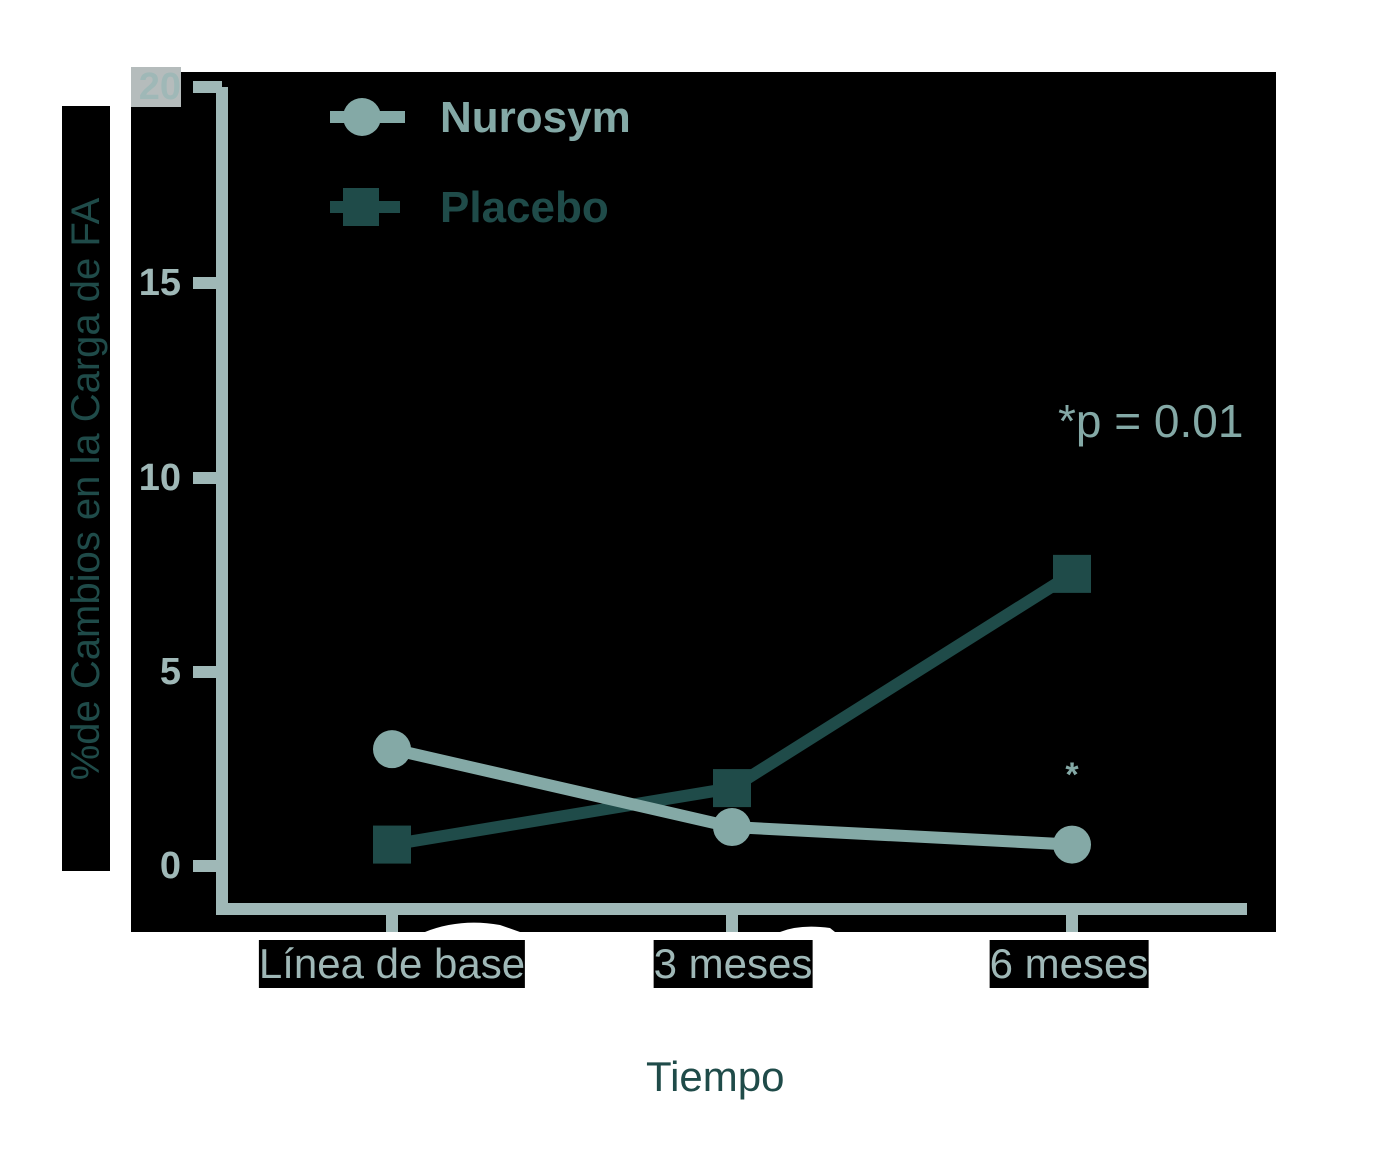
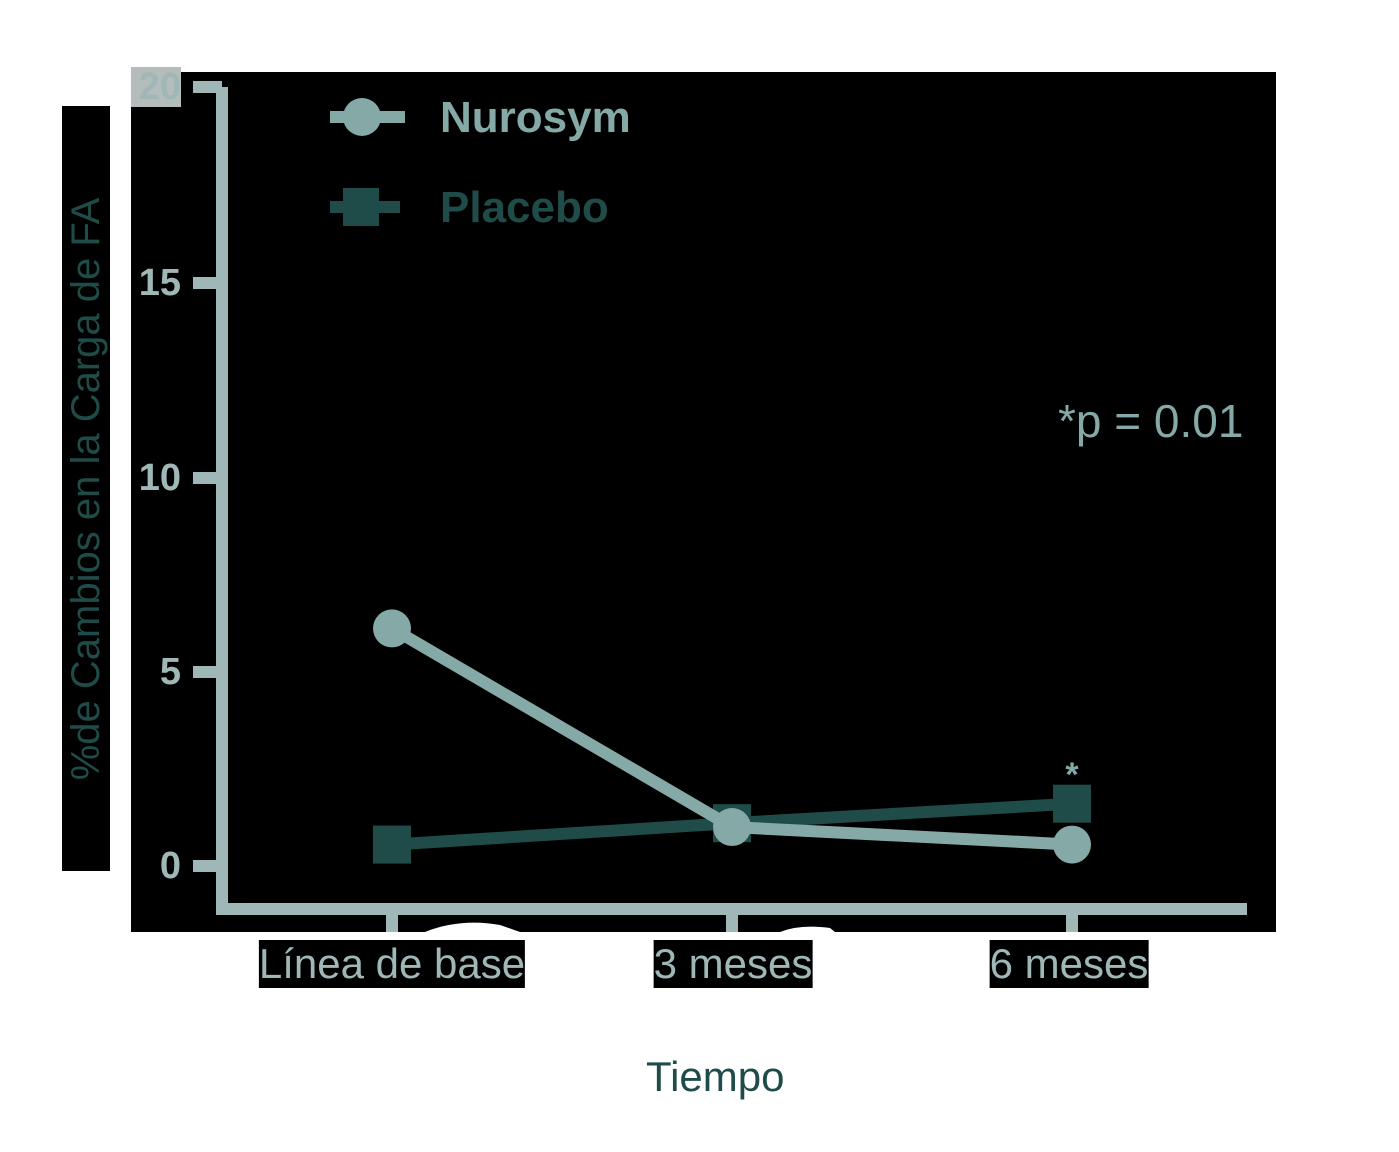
Nurosym/Línea de base: 3.0 -> 6.1
Placebo/3 meses: 2.0 -> 1.1
Placebo/6 meses: 7.5 -> 1.6
